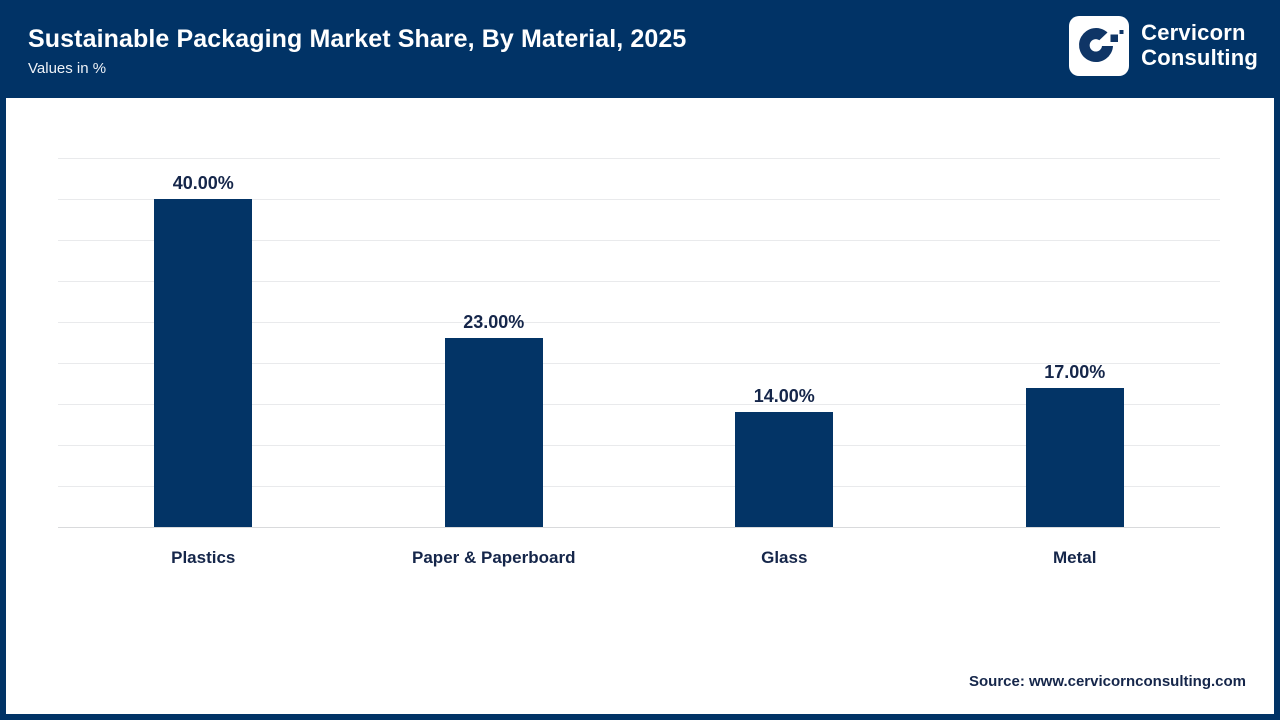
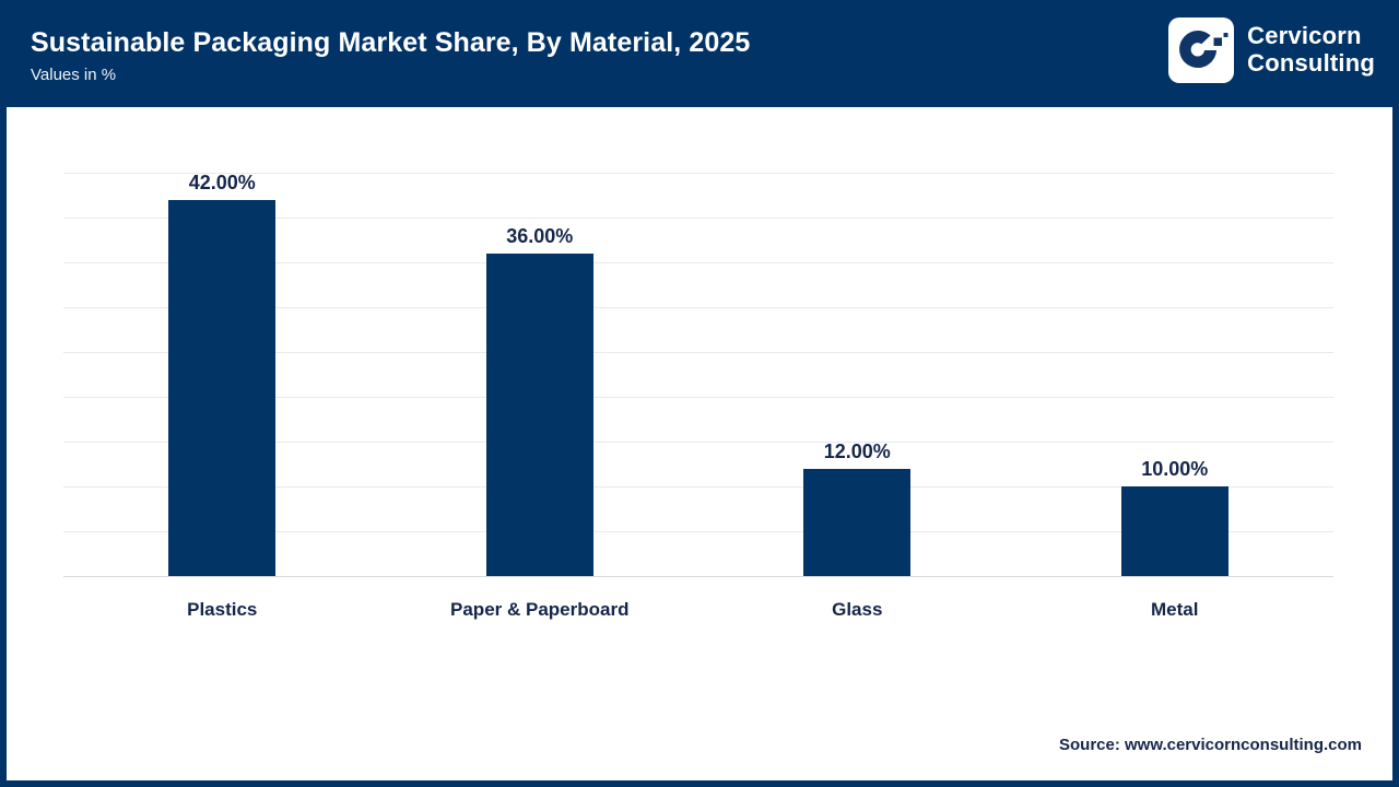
Plastics: 40.00% -> 42.00%
Paper & Paperboard: 23.00% -> 36.00%
Glass: 14.00% -> 12.00%
Metal: 17.00% -> 10.00%
